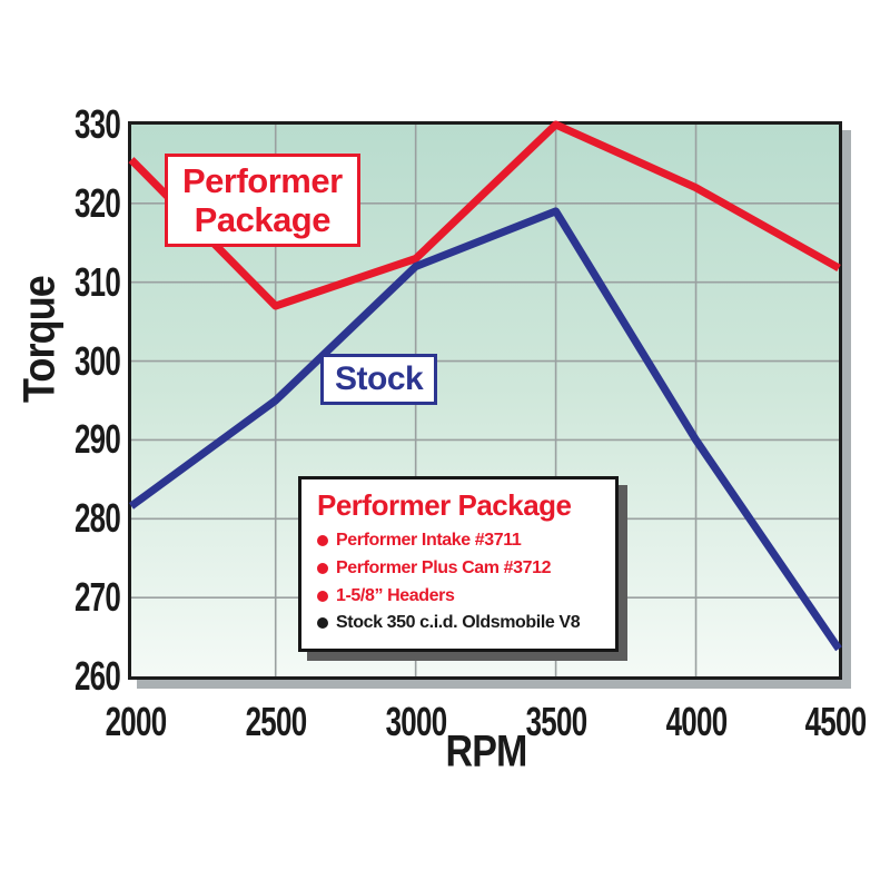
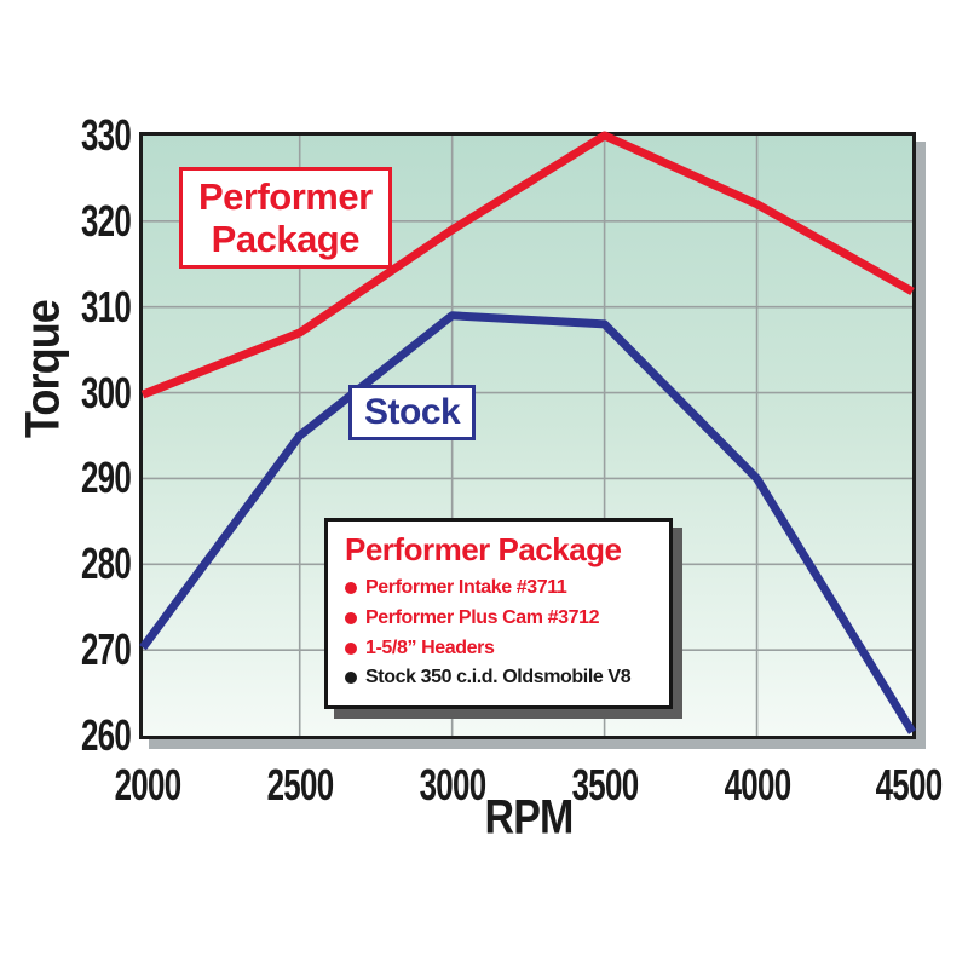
Performer Package/2000: 325 -> 300
Stock/2000: 282 -> 271
Performer Package/3000: 313 -> 319
Stock/3000: 312 -> 309
Stock/3500: 319 -> 308
Stock/4500: 264 -> 261
